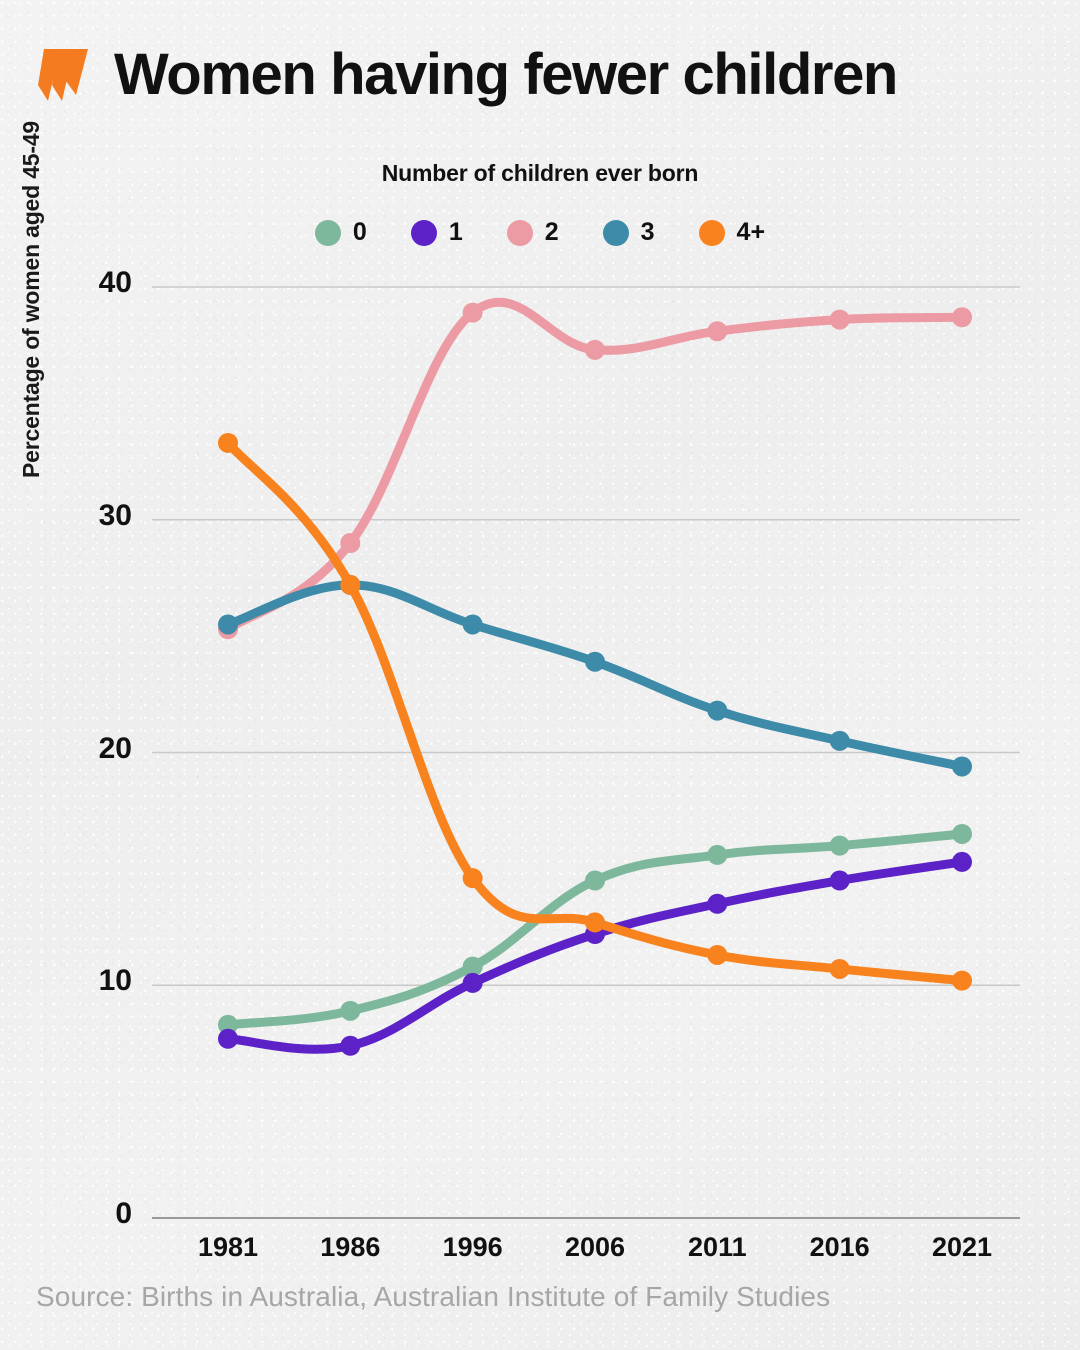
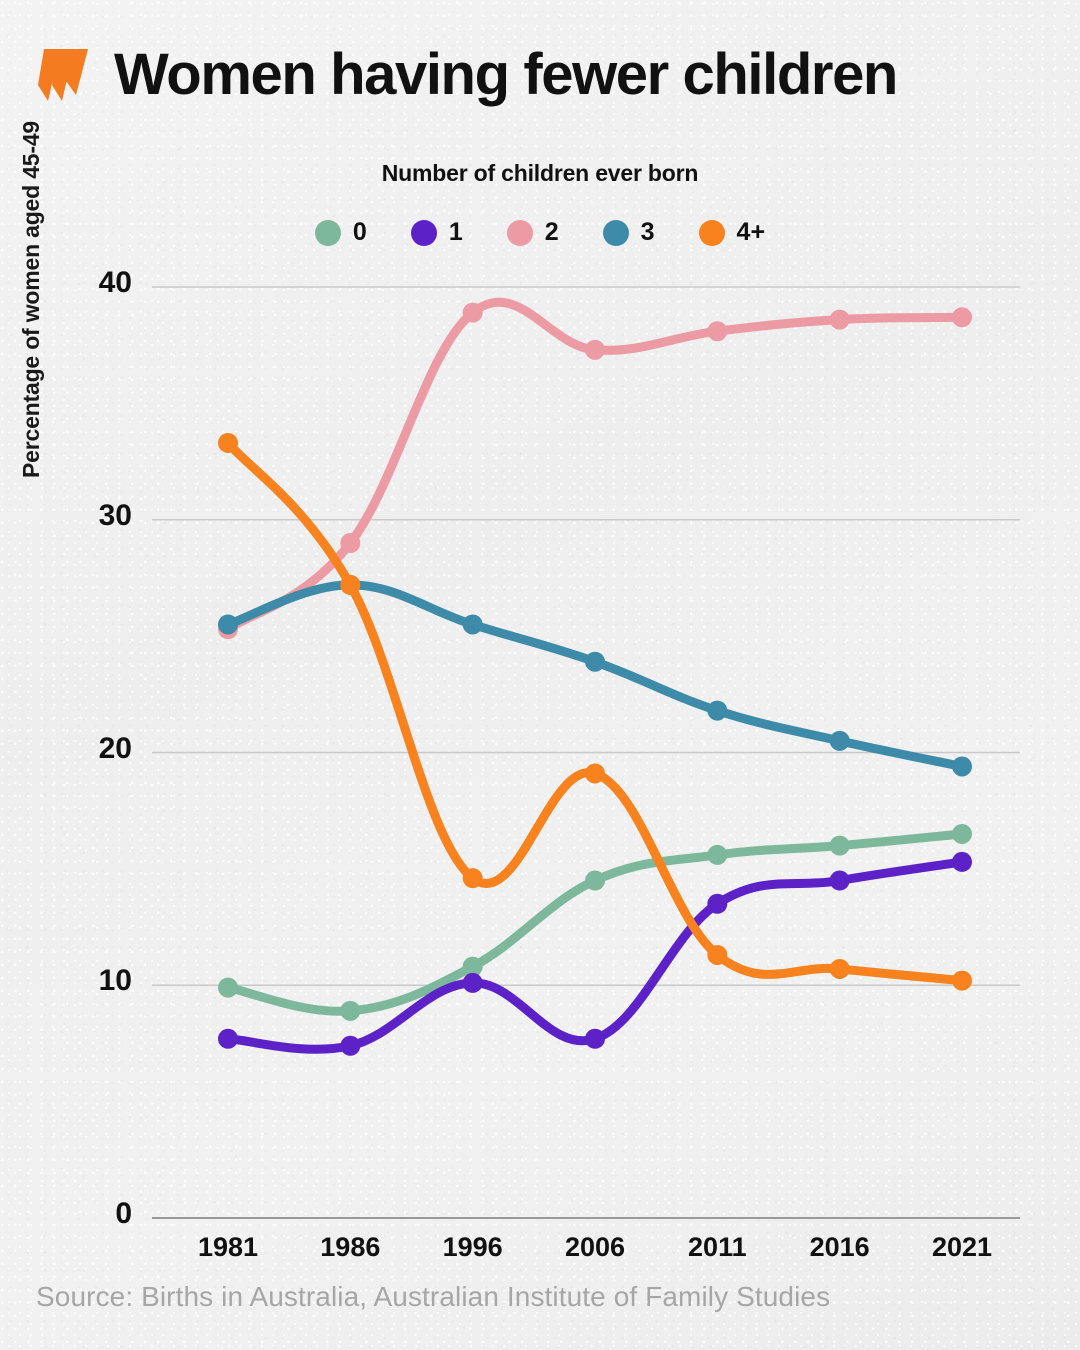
0/1981: 8.3 -> 9.9
1/2006: 12.2 -> 7.7
4+/2006: 12.7 -> 19.1
